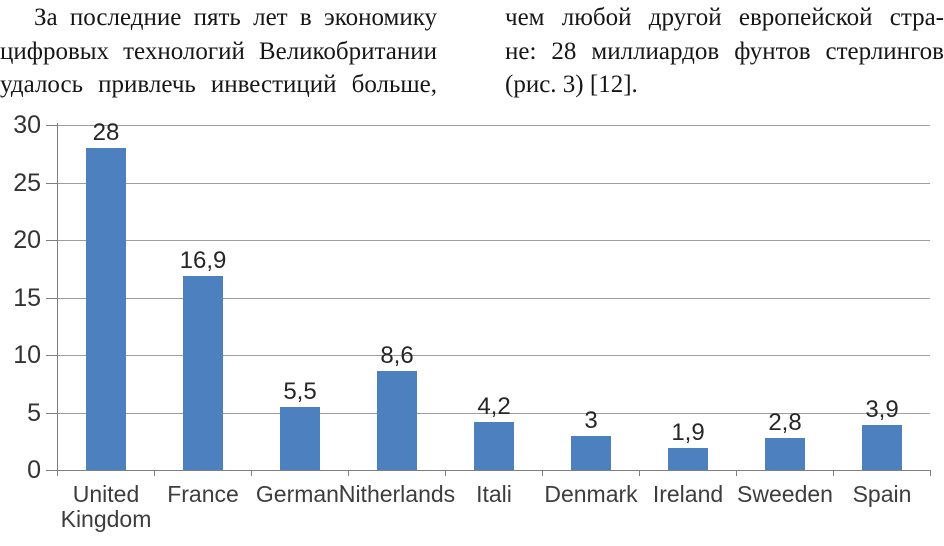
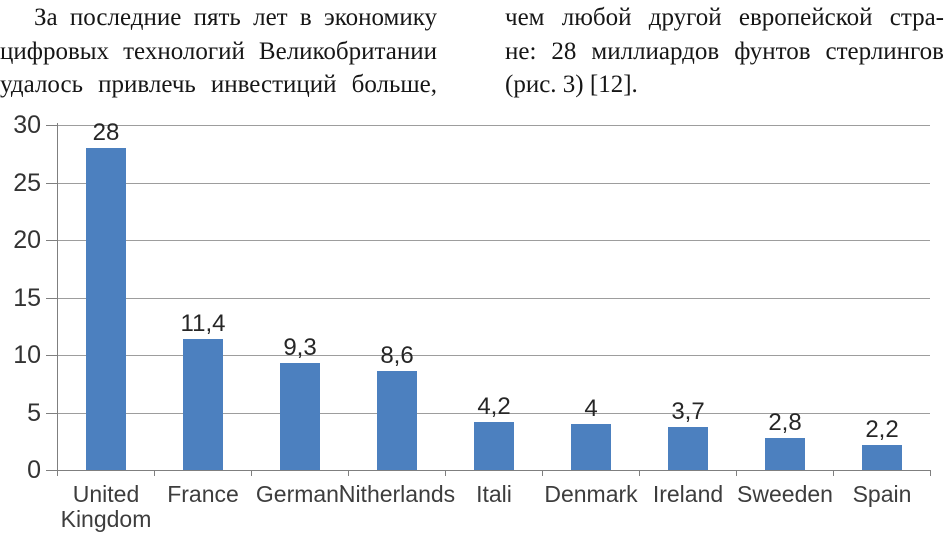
France: 16,9 -> 11,4
Germani: 5,5 -> 9,3
Denmark: 3 -> 4
Ireland: 1,9 -> 3,7
Spain: 3,9 -> 2,2
